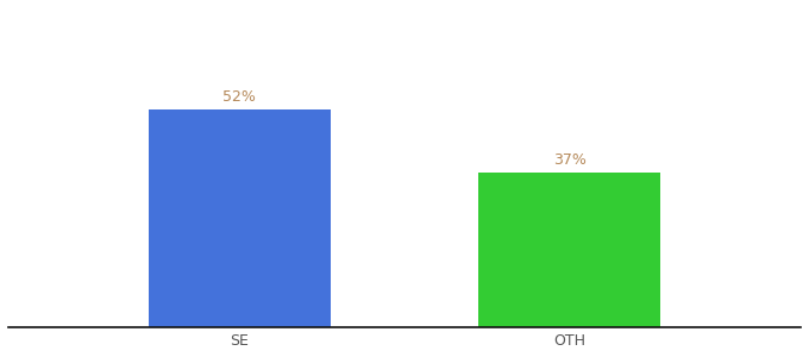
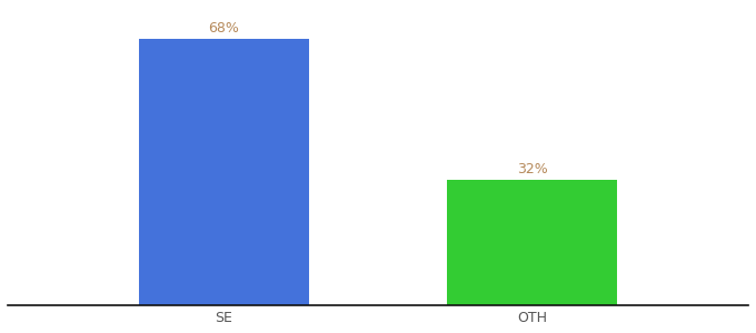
SE: 52% -> 68%
OTH: 37% -> 32%
